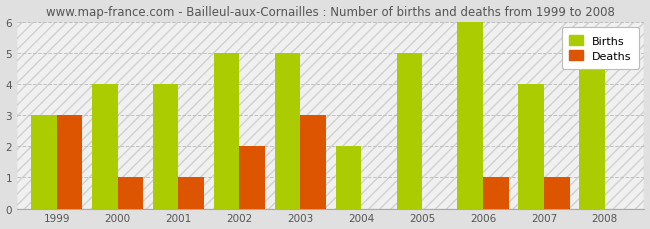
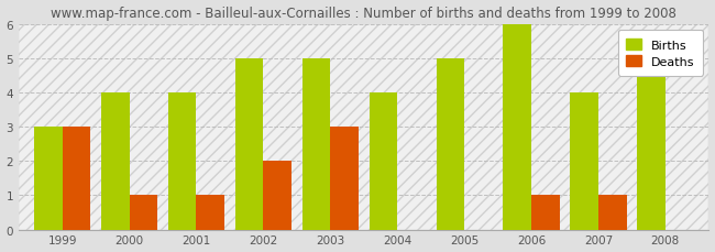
Births/2004: 2 -> 4
